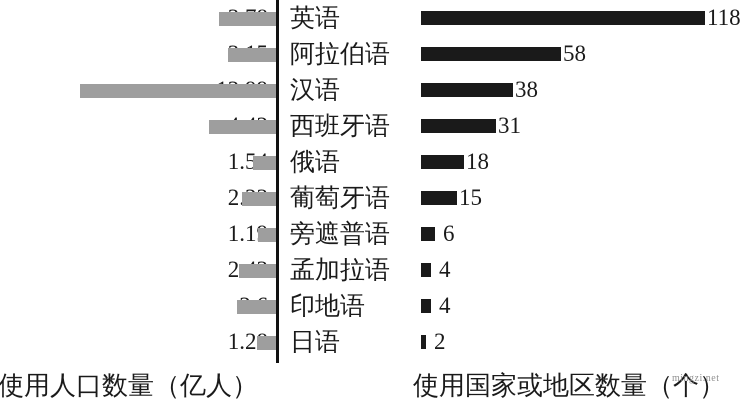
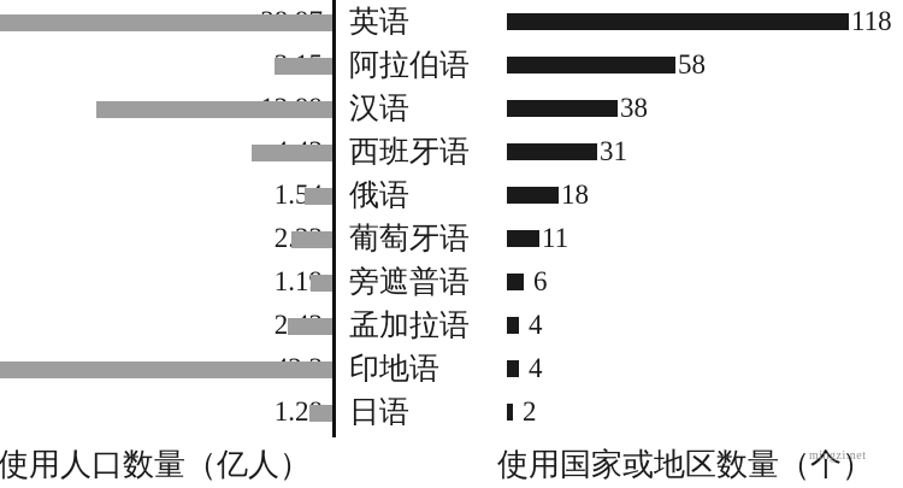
使用人口数量（亿人）/英语: 3.78 -> 38.97
使用国家或地区数量（个）/葡萄牙语: 15 -> 11
使用人口数量（亿人）/印地语: 2.6 -> 42.3
